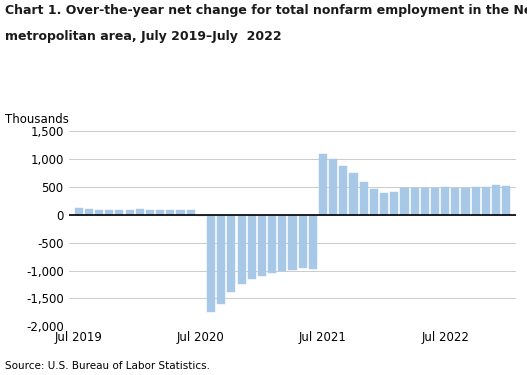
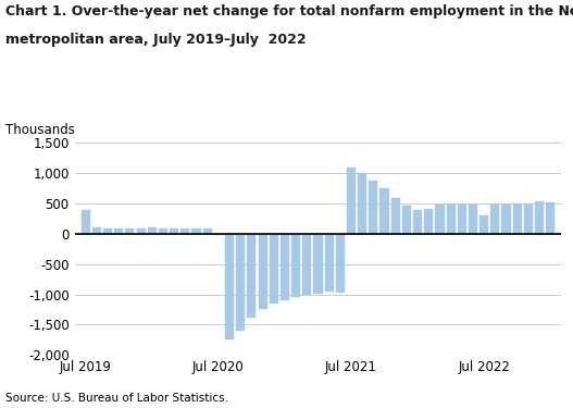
Jul 2019: 120 -> 400
Jul 2022: 500 -> 300
